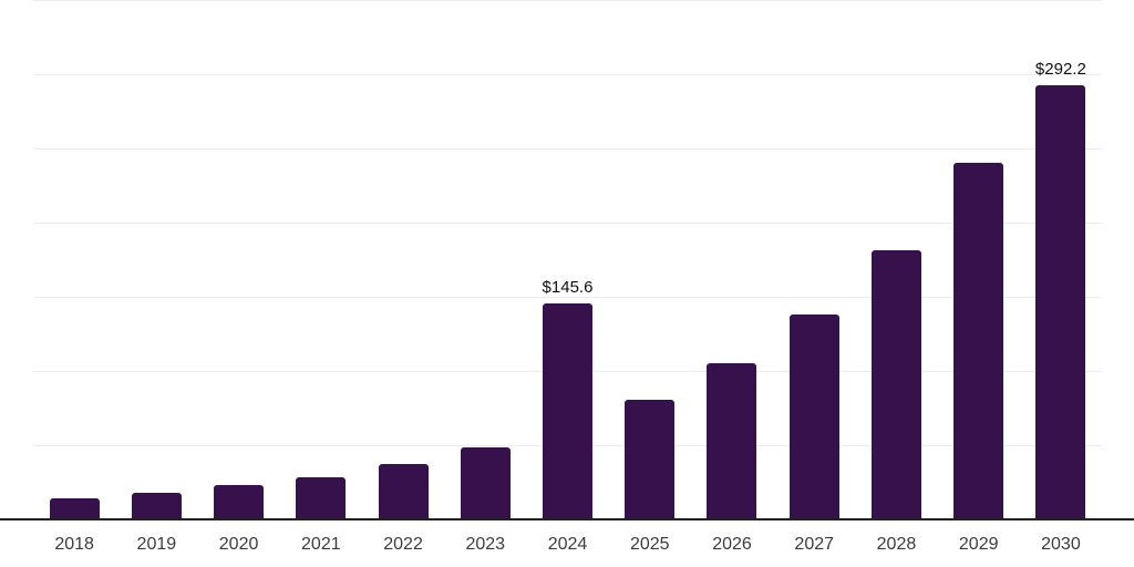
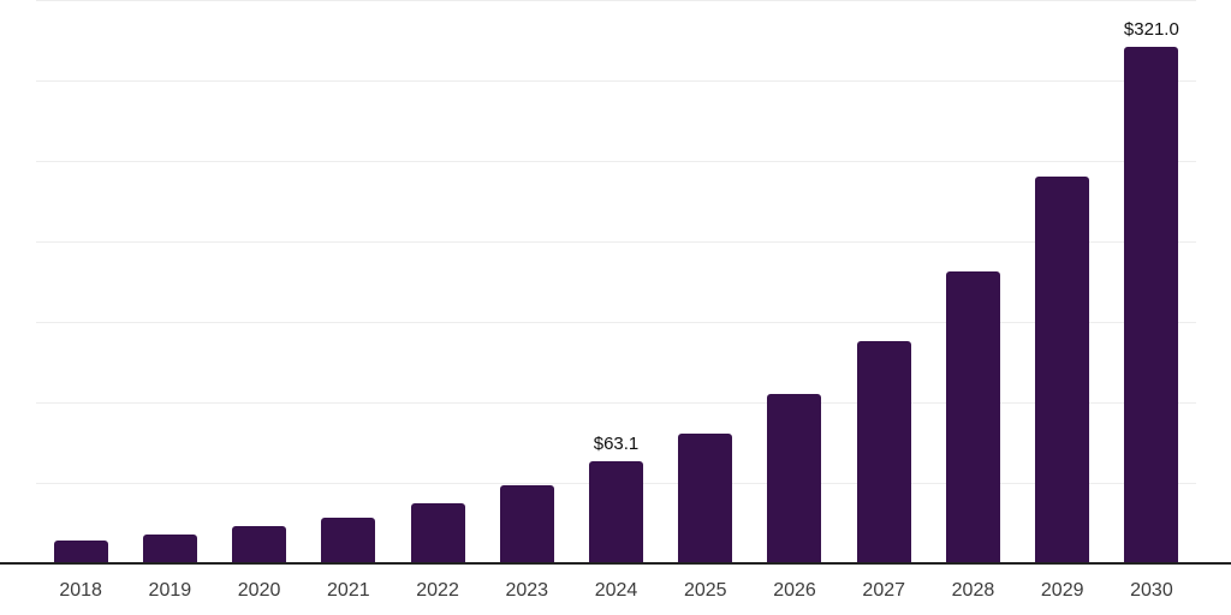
2024: $145.6 -> $63.1
2030: $292.2 -> $321.0
